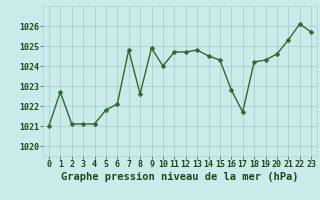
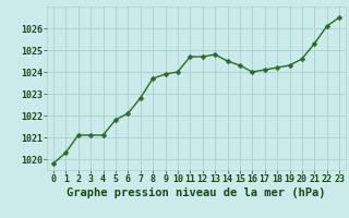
0: 1021.0 -> 1019.8
1: 1022.7 -> 1020.3
7: 1024.8 -> 1022.8
8: 1022.6 -> 1023.7
9: 1024.9 -> 1023.9
16: 1022.8 -> 1024.0
17: 1021.7 -> 1024.1
23: 1025.7 -> 1026.5
